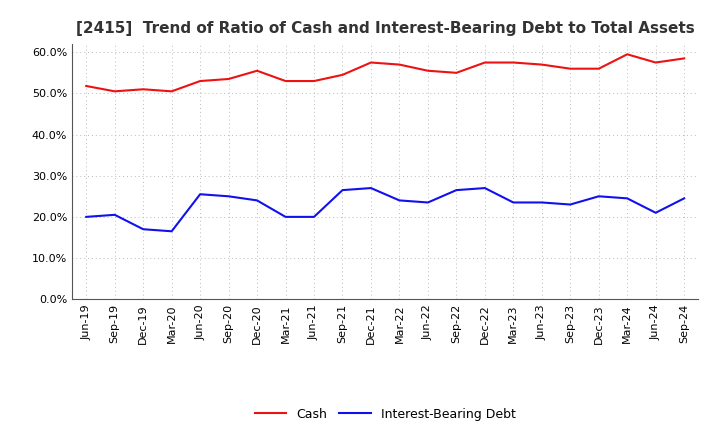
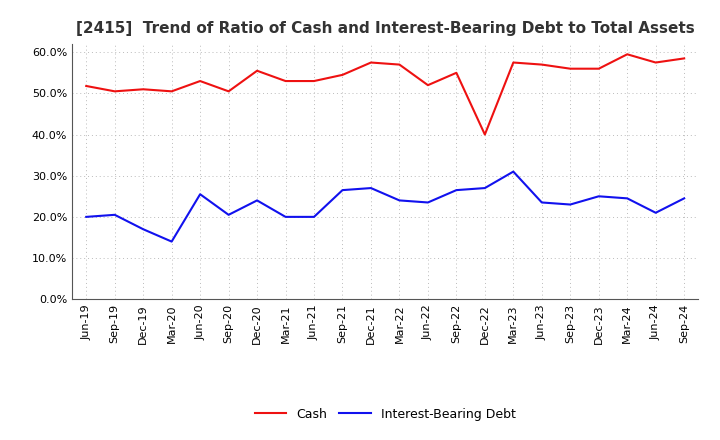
Interest-Bearing Debt/Mar-20: 16.5% -> 14.0%
Cash/Sep-20: 53.5% -> 50.5%
Interest-Bearing Debt/Sep-20: 25.0% -> 20.5%
Cash/Jun-22: 55.5% -> 52.0%
Cash/Dec-22: 57.5% -> 40.0%
Interest-Bearing Debt/Mar-23: 23.5% -> 31.0%
